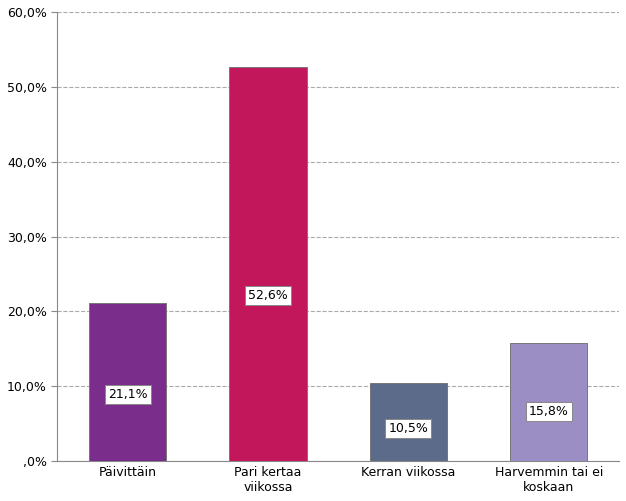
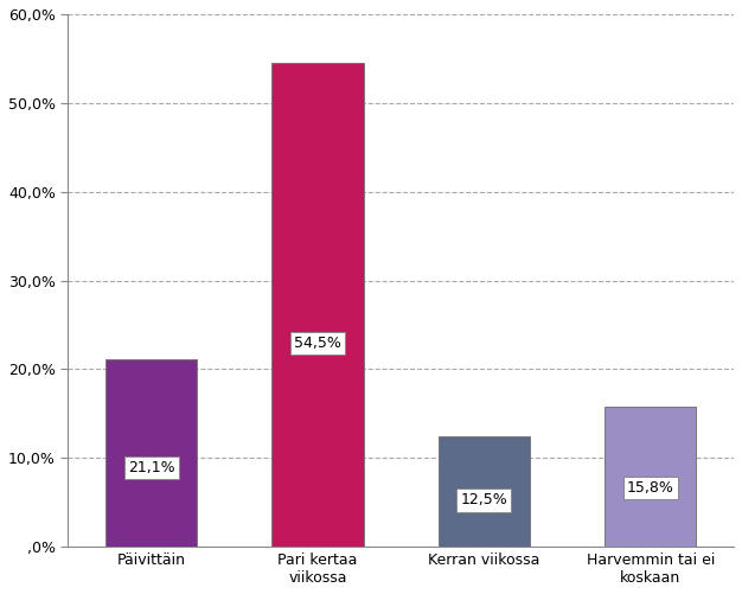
Pari kertaa viikossa: 52,6% -> 54,5%
Kerran viikossa: 10,5% -> 12,5%
